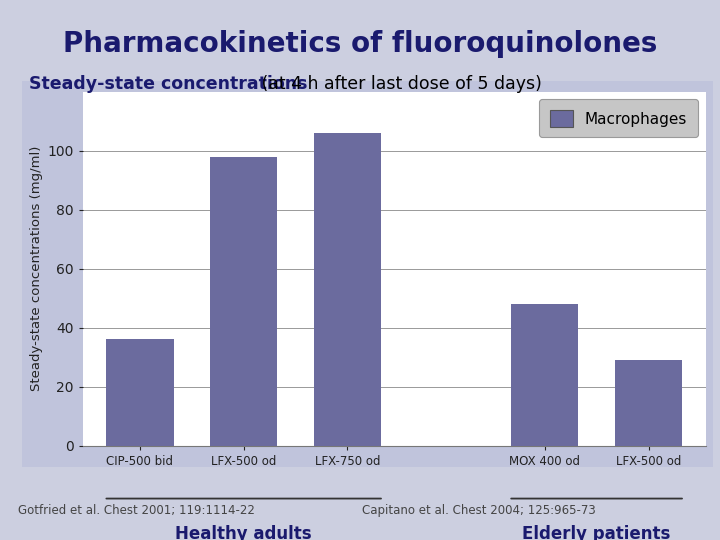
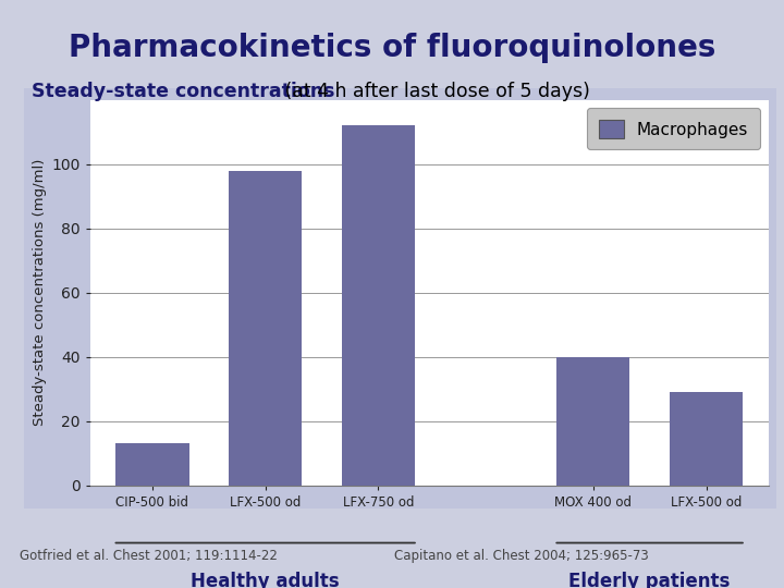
CIP-500 bid: 36 -> 13
LFX-750 od: 106 -> 112
MOX 400 od: 48 -> 40
